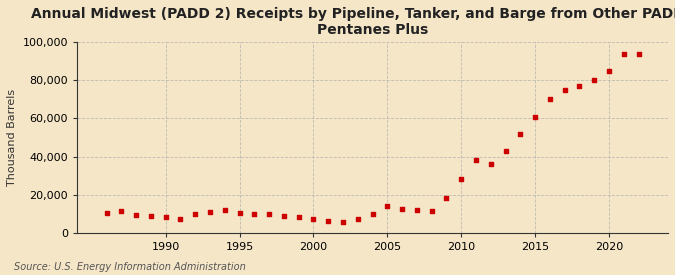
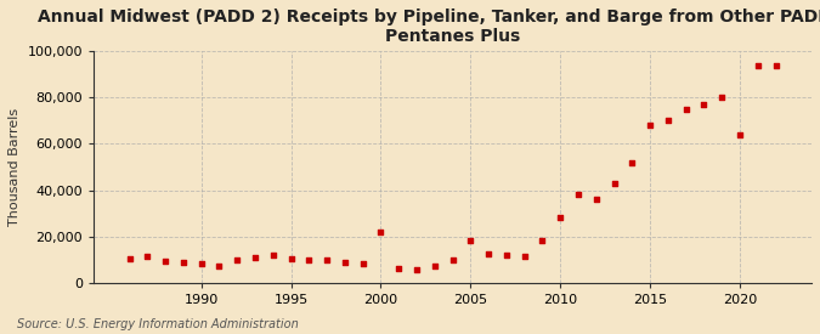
2000: 7,000 -> 22,000
2005: 14,000 -> 18,000
2015: 61,000 -> 68,000
2020: 85,000 -> 64,000
